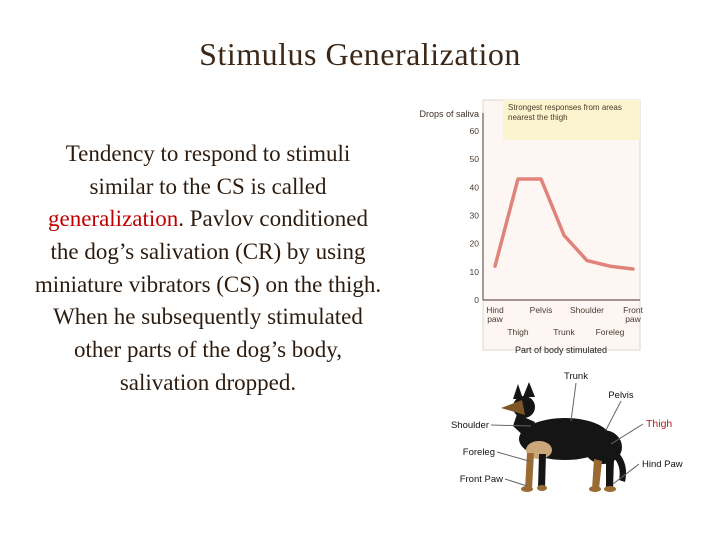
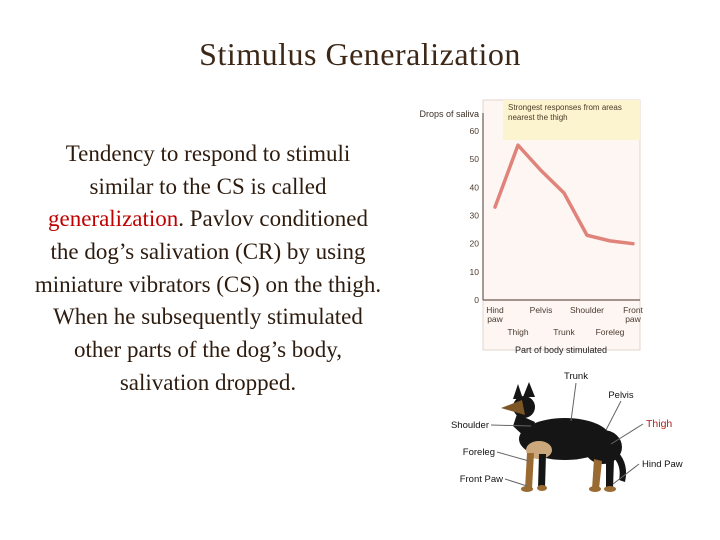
Hind paw: 12 -> 33
Thigh: 43 -> 55
Pelvis: 43 -> 46
Trunk: 23 -> 38
Shoulder: 14 -> 23
Foreleg: 12 -> 21
Front paw: 11 -> 20
